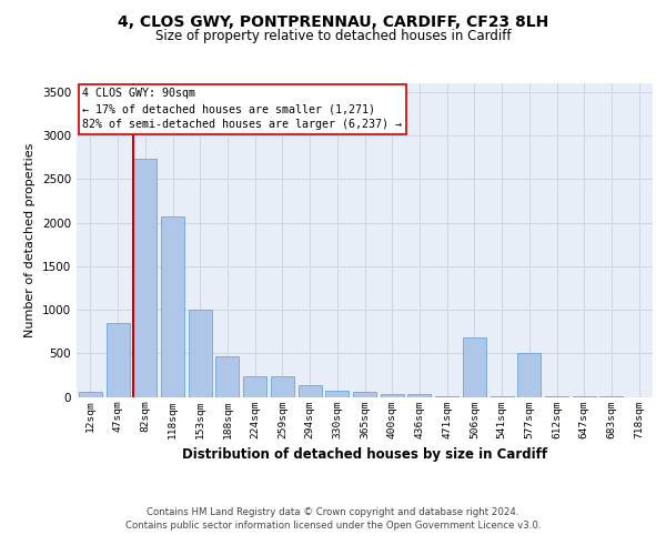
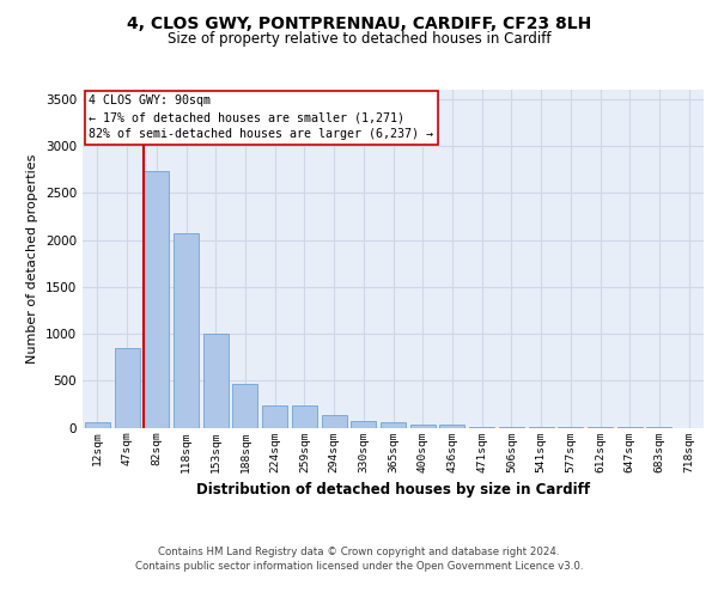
506sqm: 680 -> 10
577sqm: 500 -> 0
